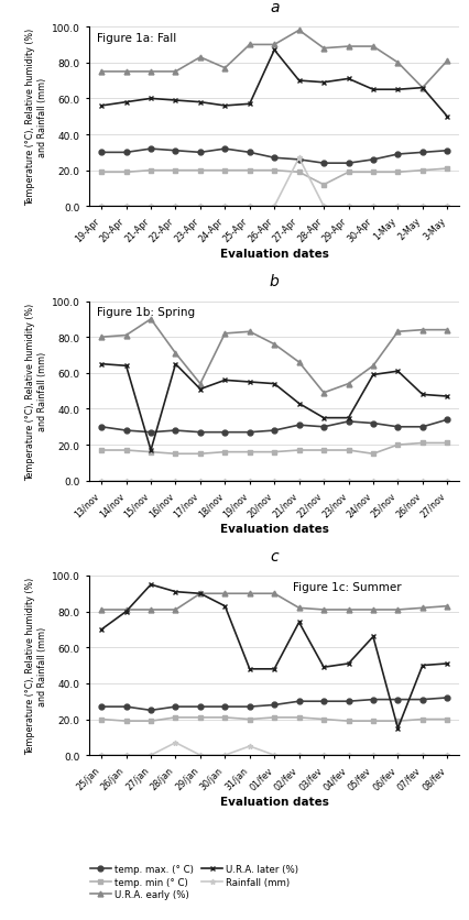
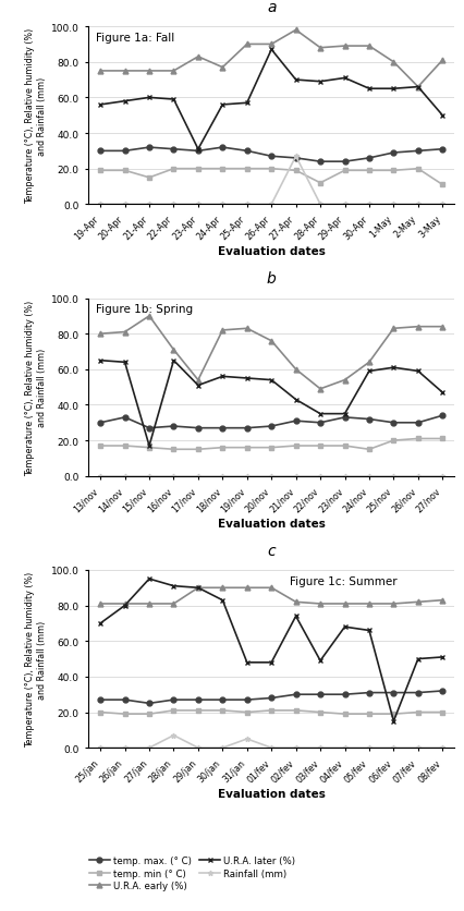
temp. min (° C)/21-Apr: 20 -> 15
U.R.A. later (%)/23-Apr: 58 -> 31
temp. min (° C)/3-May: 21 -> 11
temp. max. (° C)/14/nov: 28 -> 33
U.R.A. early (%)/21/nov: 66 -> 60
U.R.A. later (%)/26/nov: 48 -> 59
U.R.A. later (%)/04/fev: 51 -> 68
